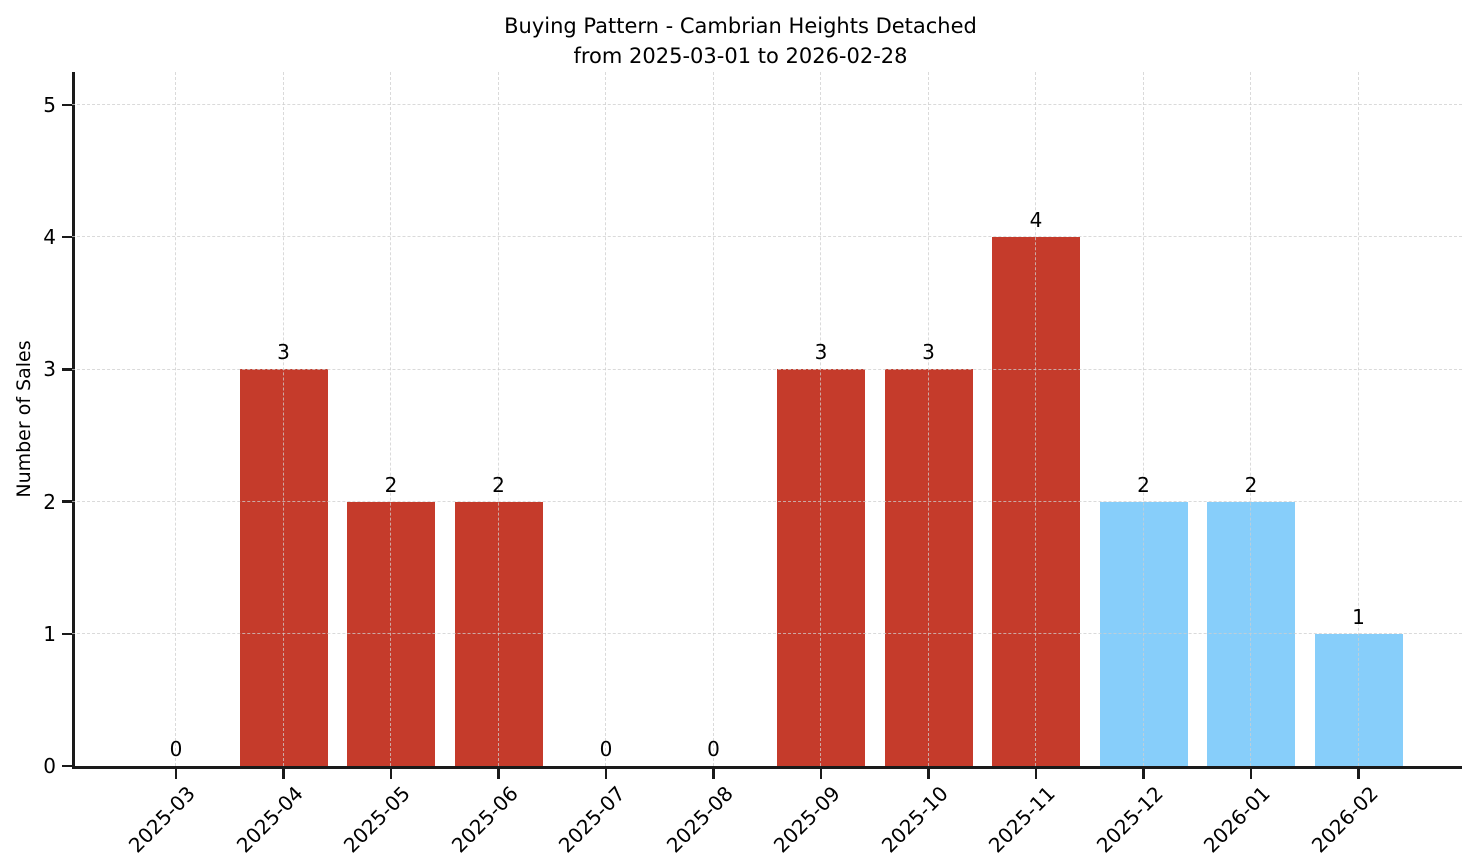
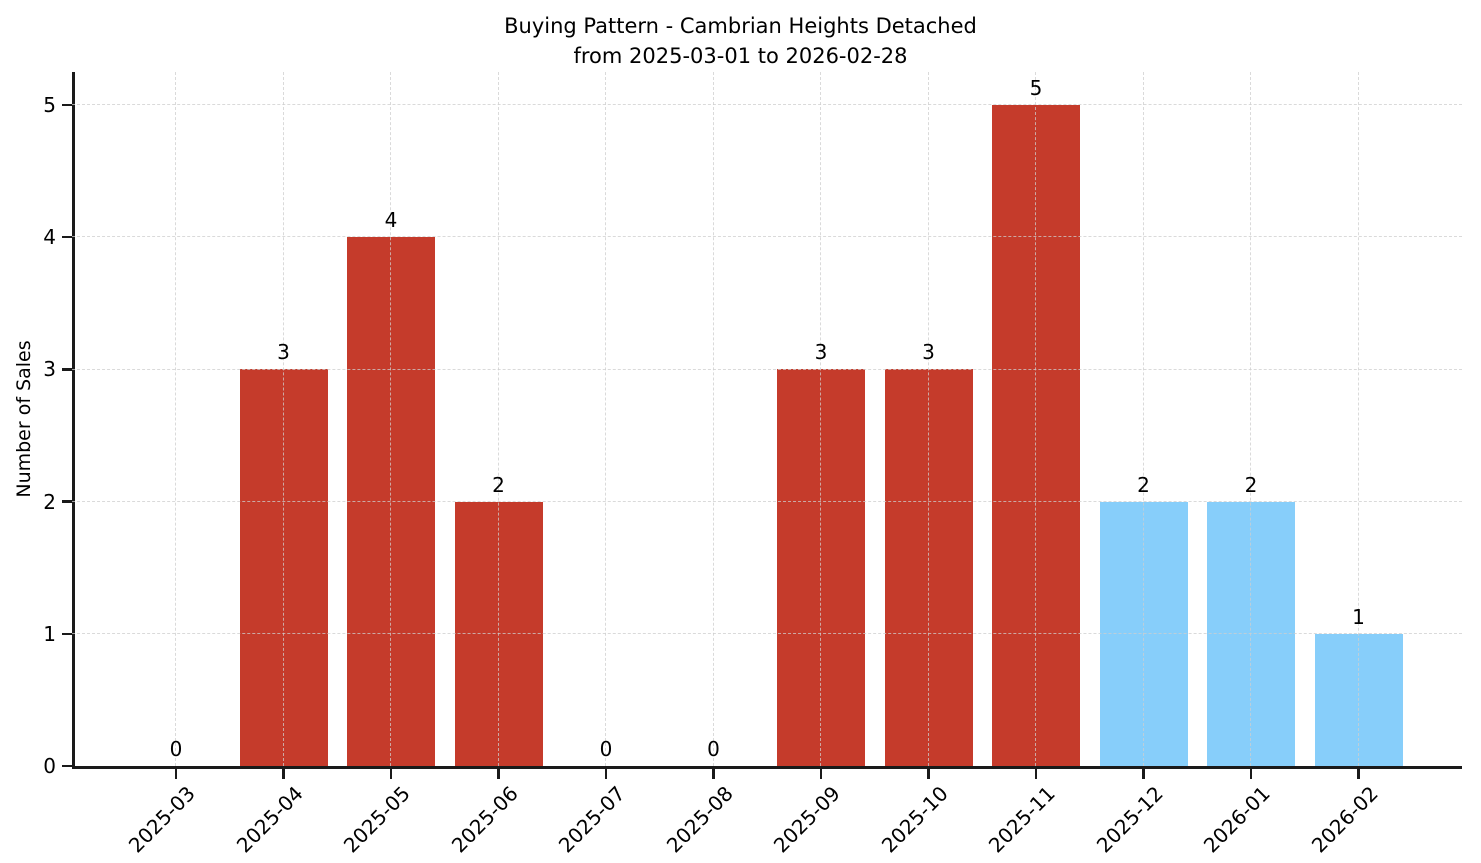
2025-05: 2 -> 4
2025-11: 4 -> 5
